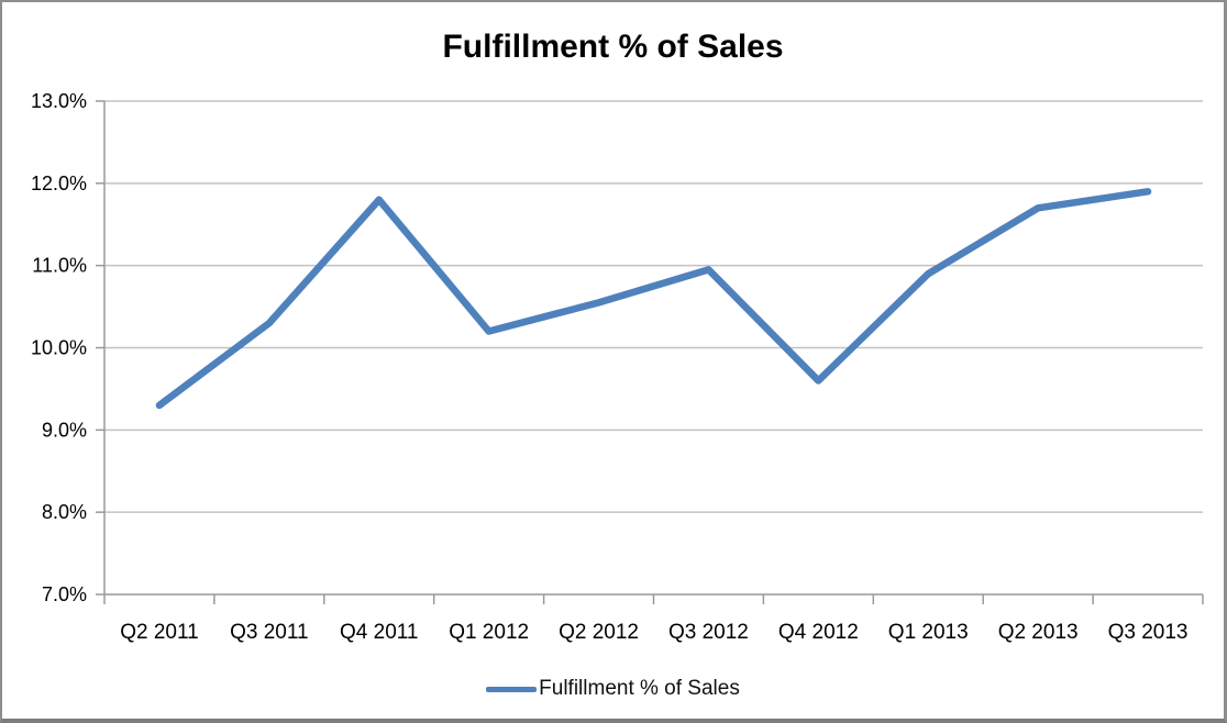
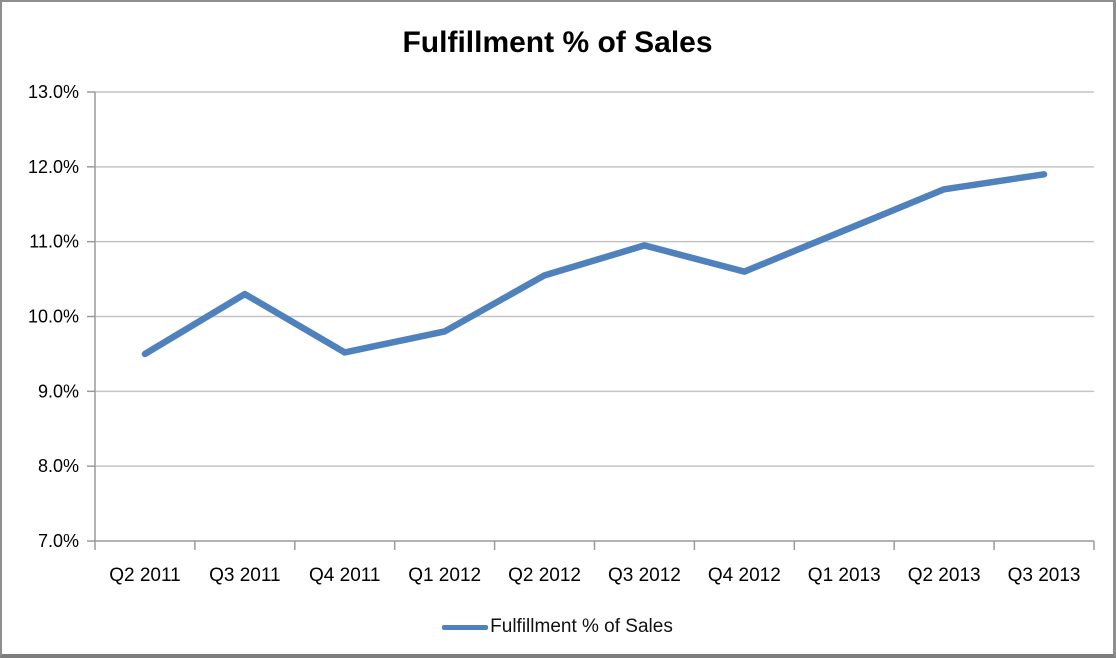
Q2 2011: 9.3% -> 9.5%
Q4 2011: 11.8% -> 9.5%
Q1 2012: 10.2% -> 9.8%
Q4 2012: 9.6% -> 10.6%
Q1 2013: 10.9% -> 11.2%
